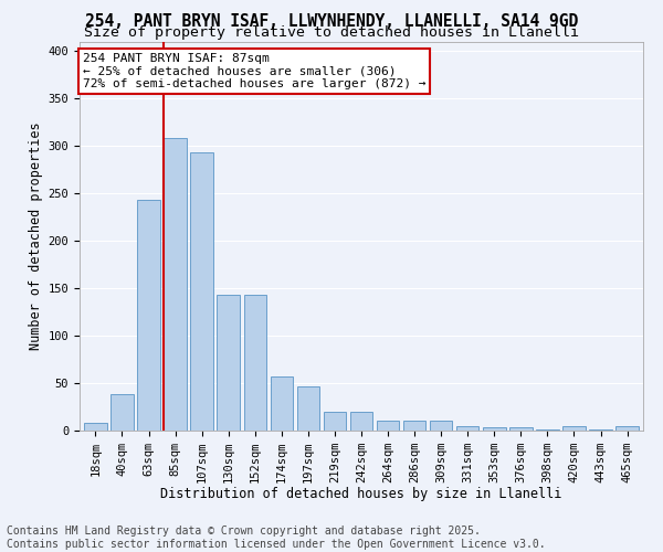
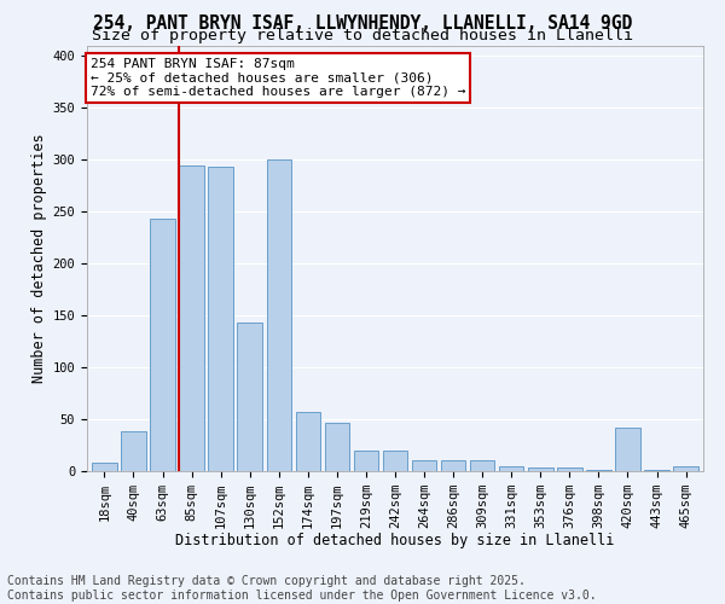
85sqm: 308 -> 294
152sqm: 143 -> 300
420sqm: 5 -> 42
